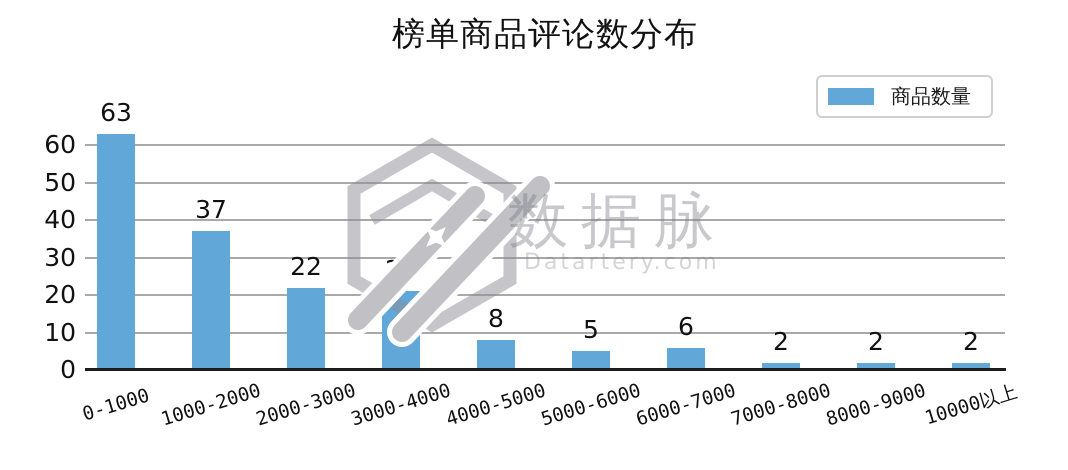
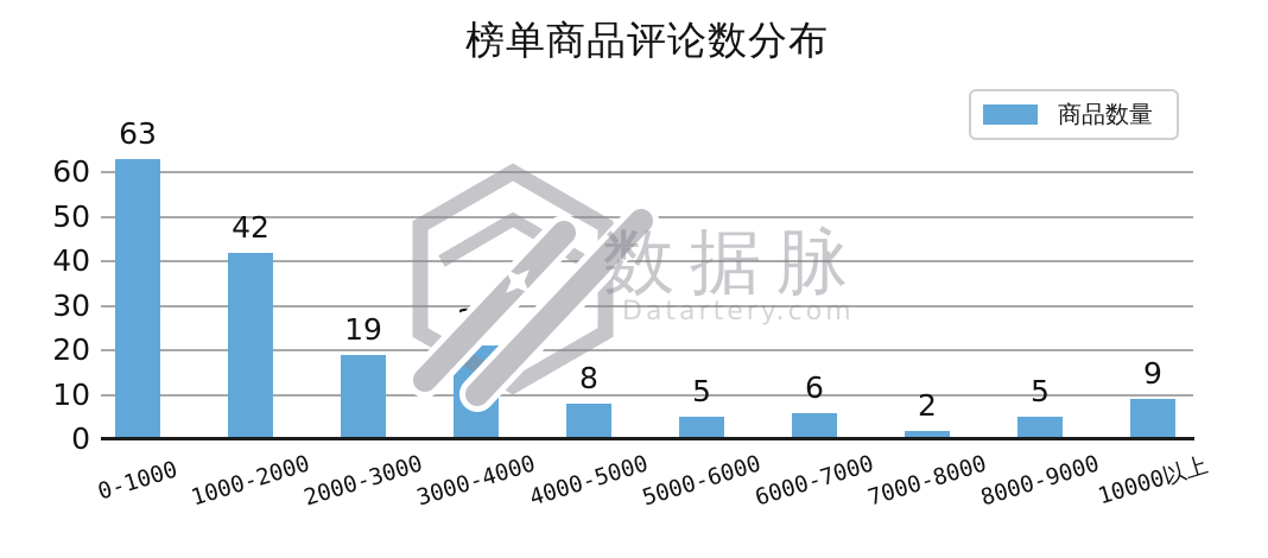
1000-2000: 37 -> 42
2000-3000: 22 -> 19
8000-9000: 2 -> 5
10000以上: 2 -> 9
